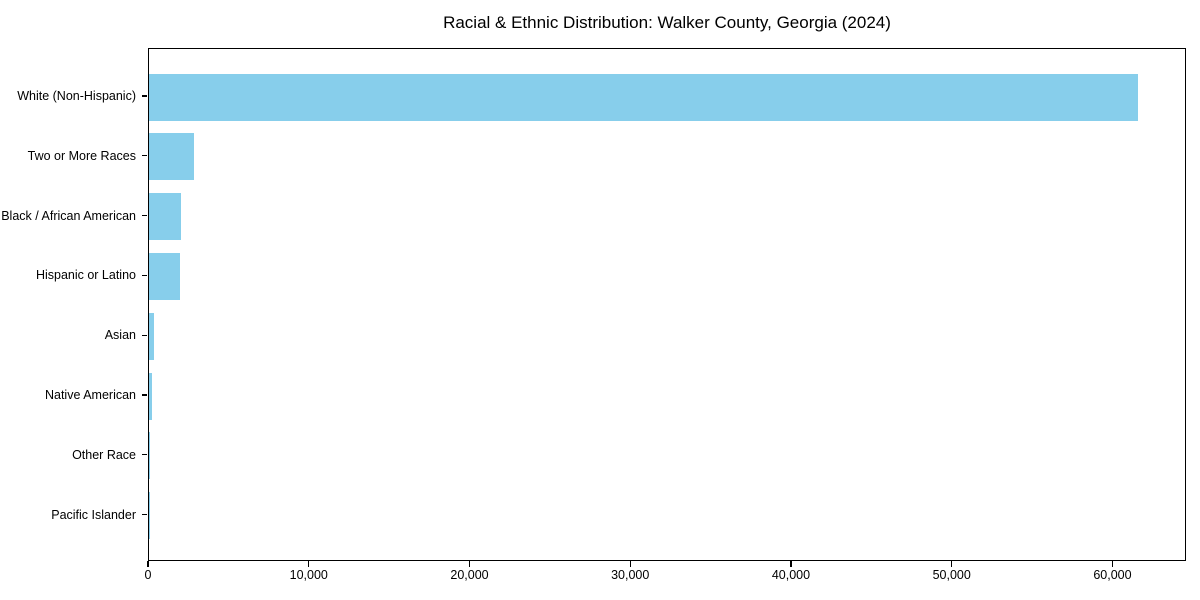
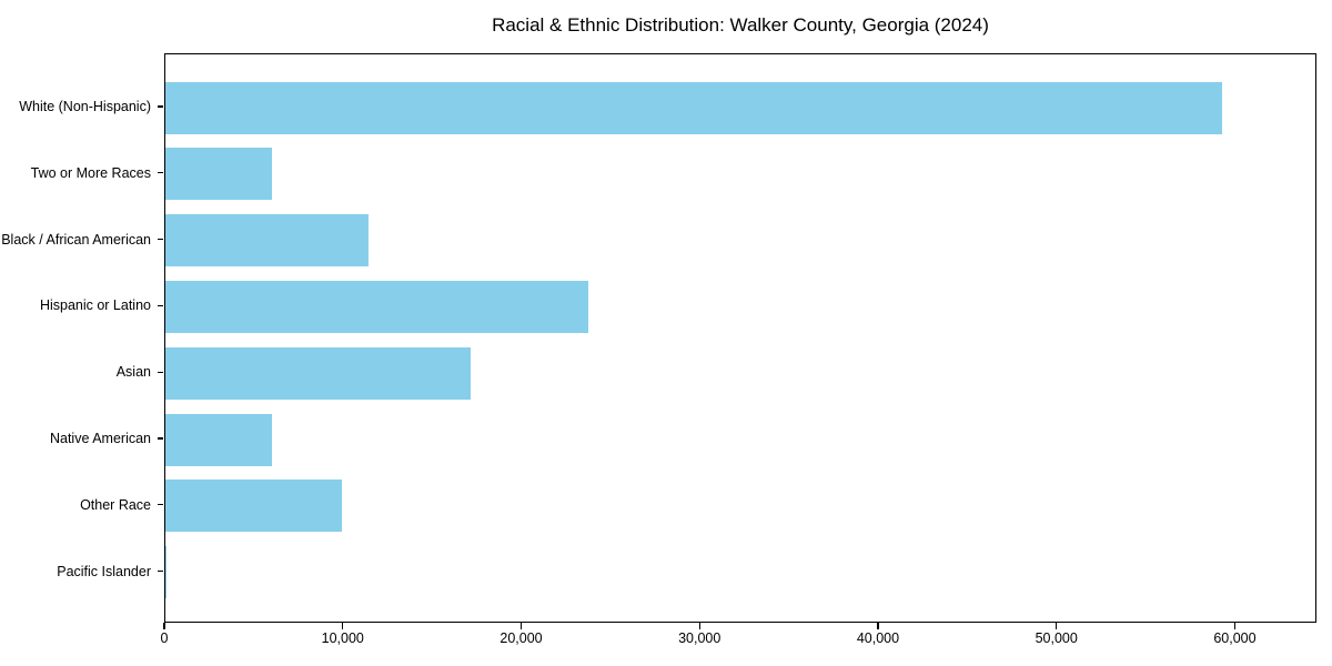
White (Non-Hispanic): 61500 -> 59200
Two or More Races: 2800 -> 6000
Black / African American: 2000 -> 11400
Hispanic or Latino: 1900 -> 23700
Asian: 300 -> 17100
Native American: 200 -> 6000
Other Race: 100 -> 9900
